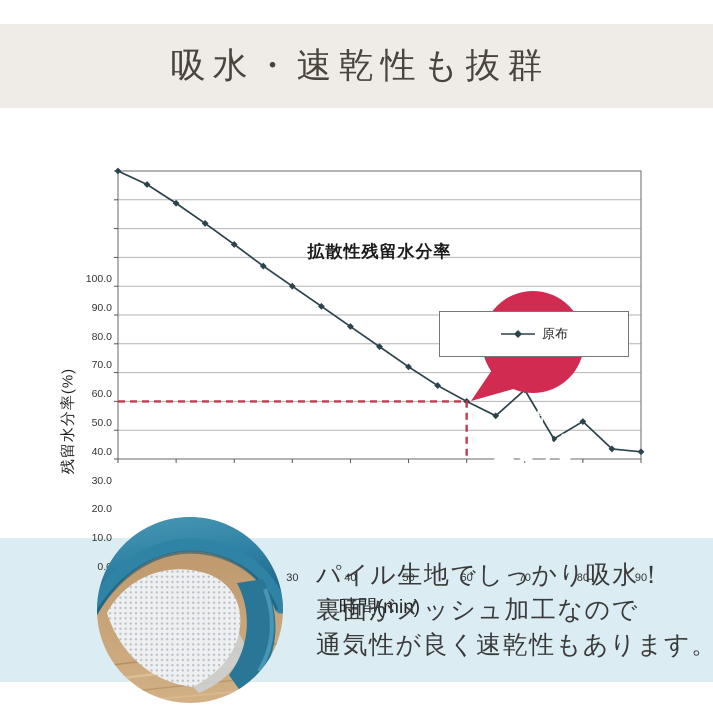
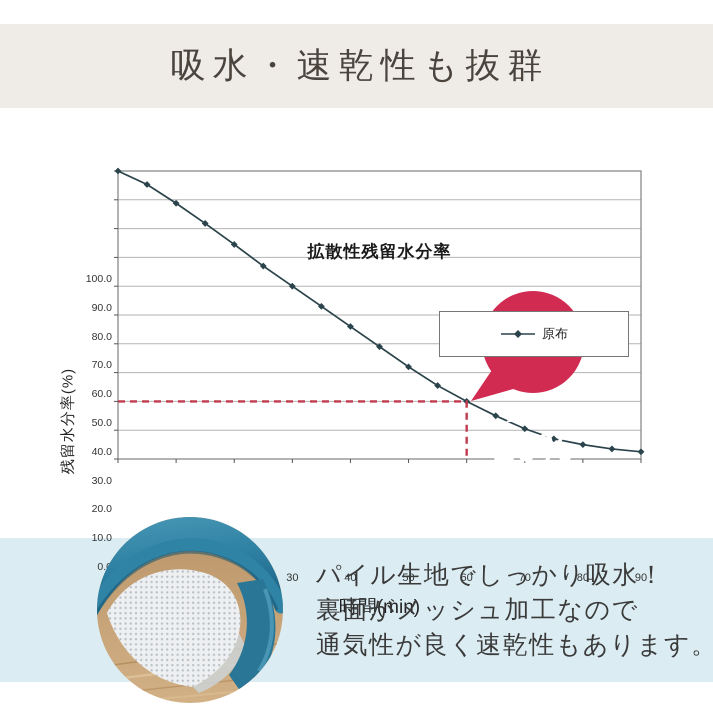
70: 24 -> 10
80: 13 -> 5
